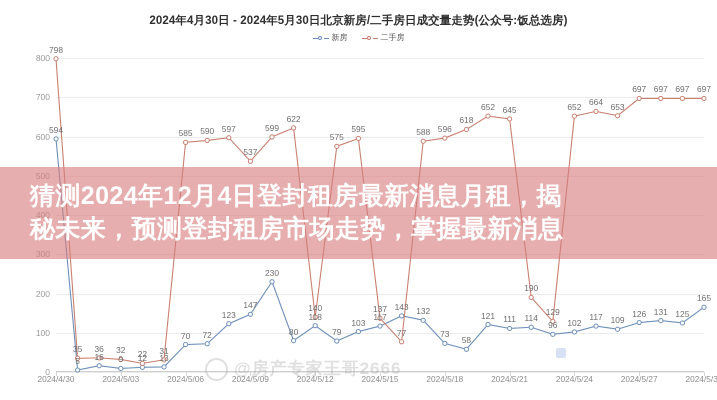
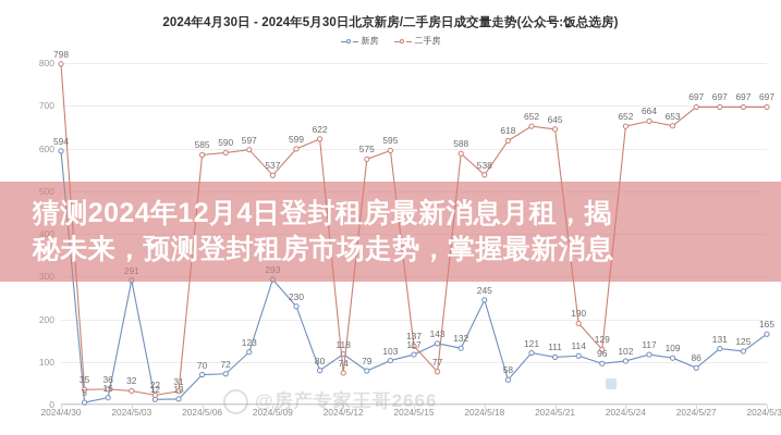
新房/2024/5/03: 9 -> 291
新房/2024/5/09: 147 -> 293
二手房/2024/5/12: 140 -> 74
新房/2024/5/18: 73 -> 245
二手房/2024/5/18: 596 -> 538
新房/2024/5/27: 126 -> 86
